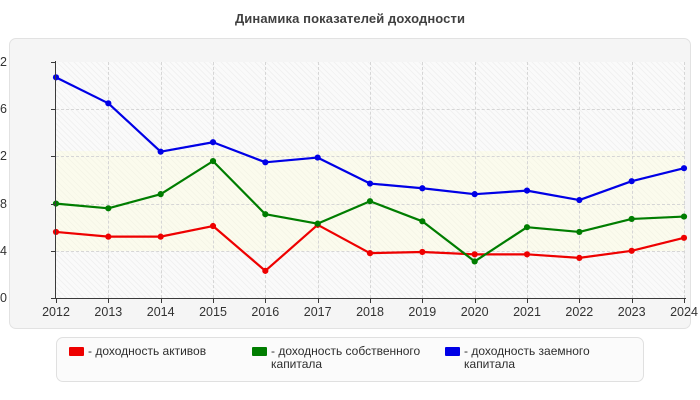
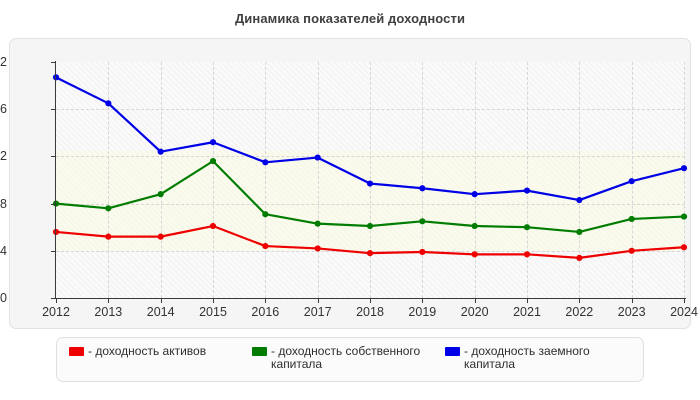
- доходность активов/2016: 0.23 -> 0.44
- доходность активов/2017: 0.62 -> 0.42
- доходность собственного капитала/2018: 0.82 -> 0.61
- доходность собственного капитала/2020: 0.31 -> 0.61
- доходность активов/2024: 0.51 -> 0.43
